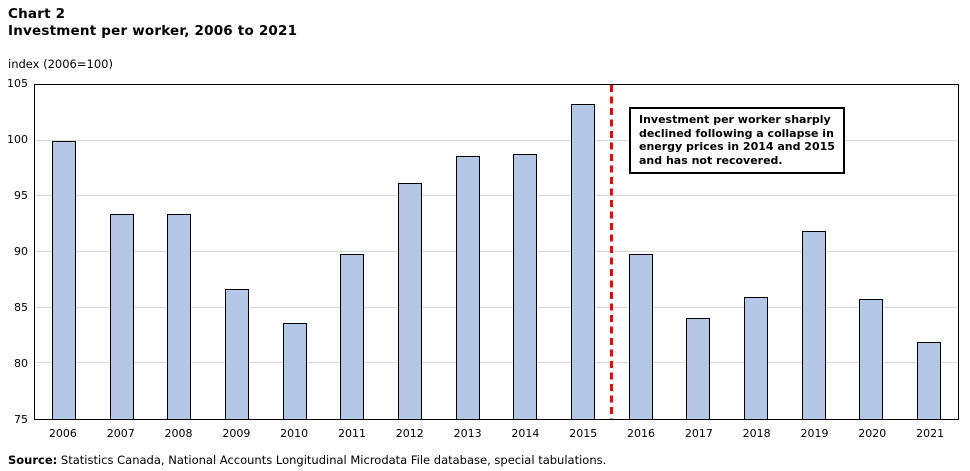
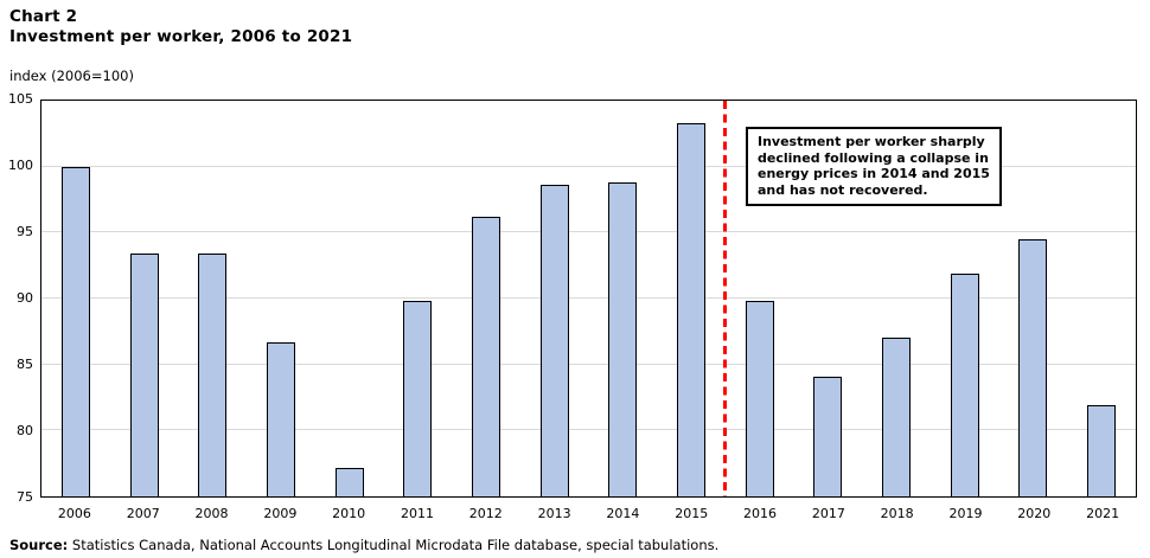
2010: 83.6 -> 77.2
2018: 86.0 -> 87.0
2020: 85.8 -> 94.5
